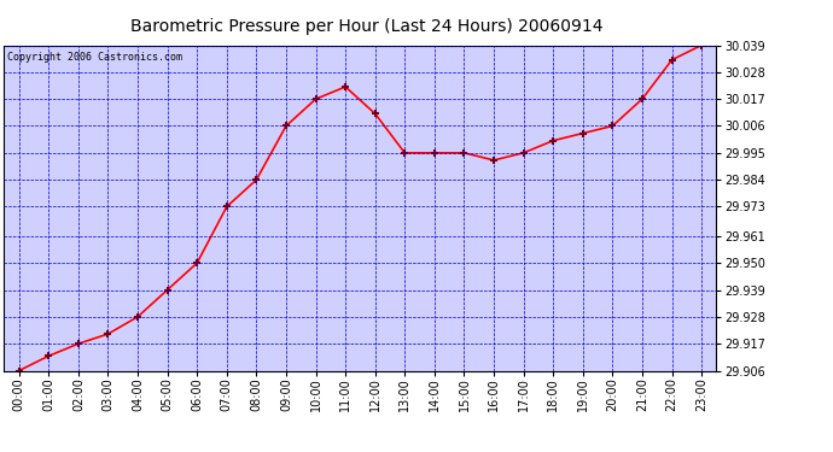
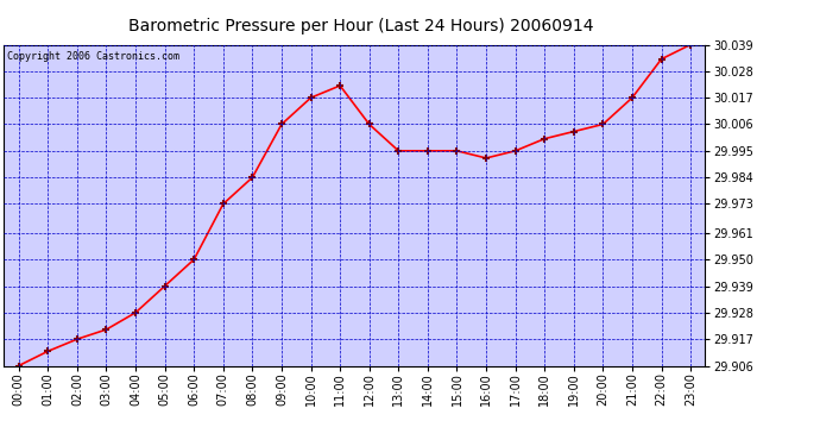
12:00: 30.011 -> 30.006
